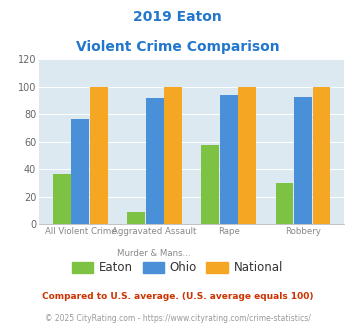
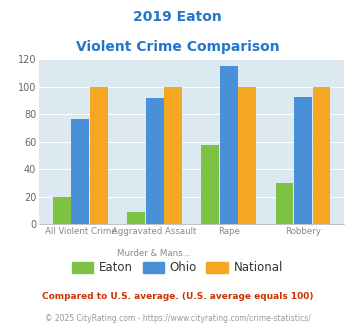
Eaton/All Violent Crime: 37 -> 20
Ohio/Rape: 94 -> 115
